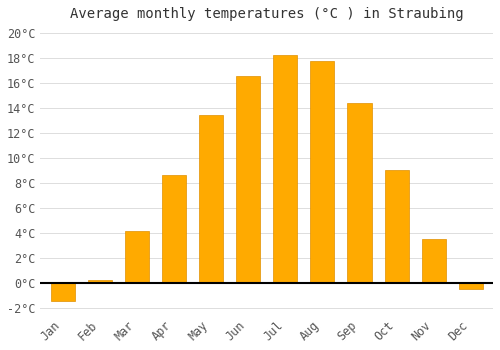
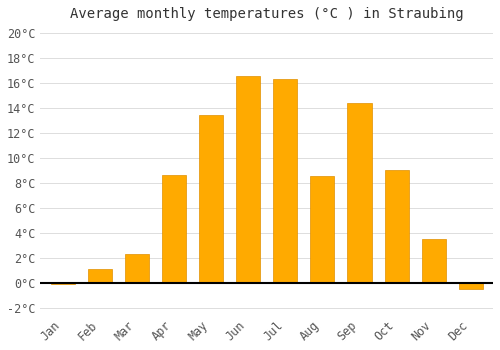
Jan: -1.5°C -> -0.1°C
Feb: 0.2°C -> 1.1°C
Mar: 4.1°C -> 2.3°C
Jul: 18.2°C -> 16.3°C
Aug: 17.7°C -> 8.5°C
